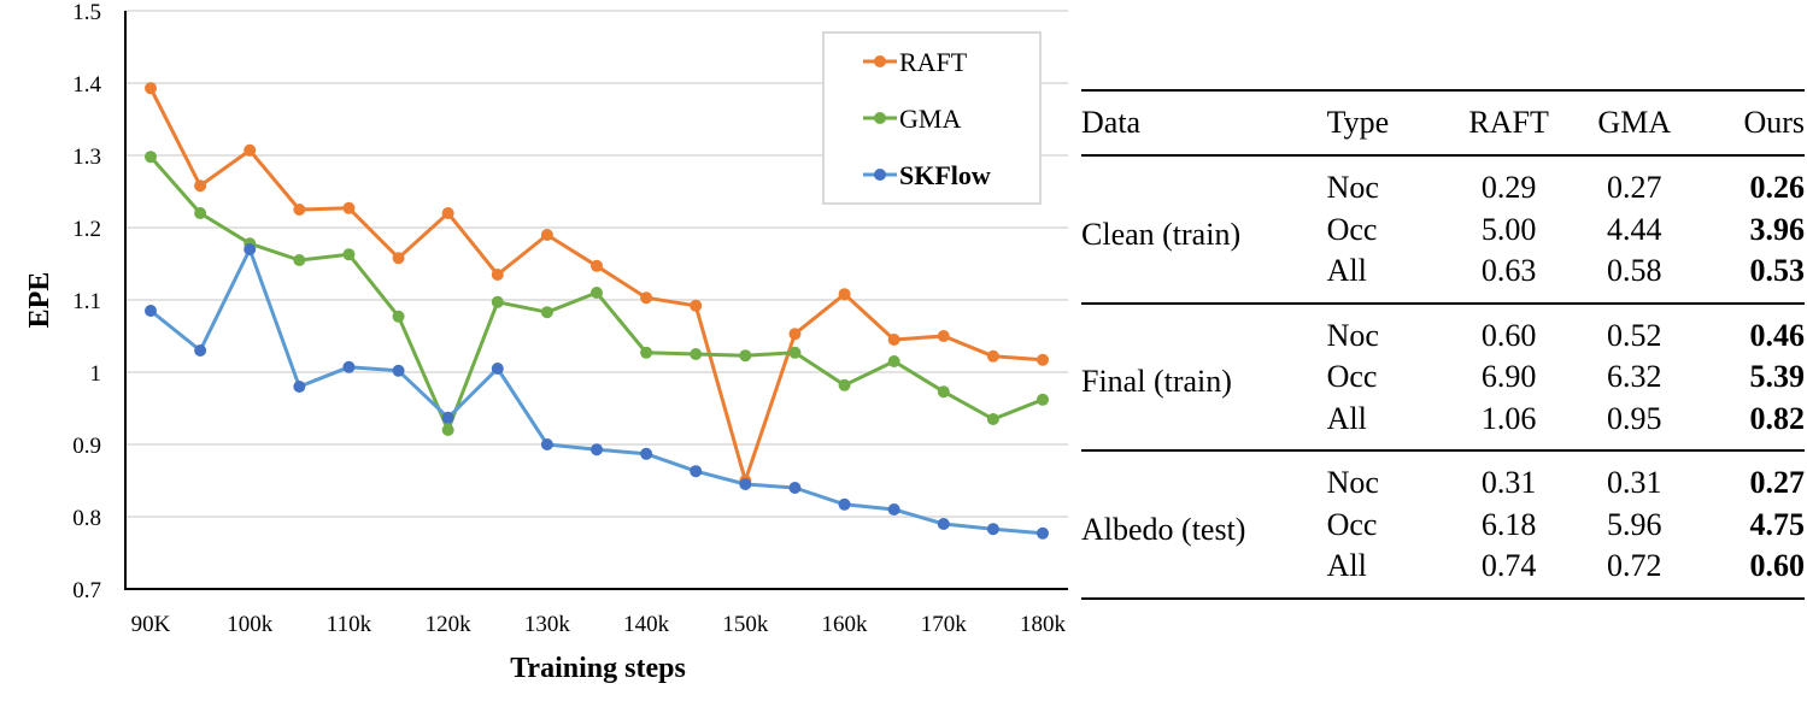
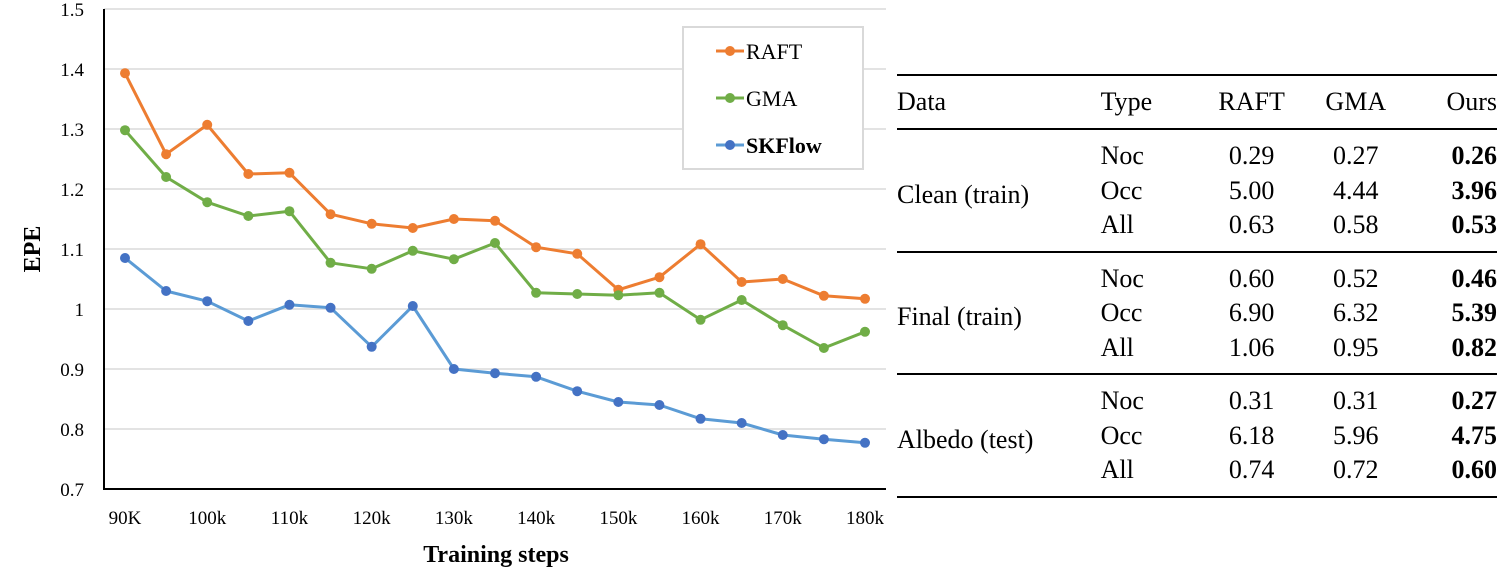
SKFlow/100k: 1.17 -> 1.01
RAFT/120k: 1.22 -> 1.14
GMA/120k: 0.92 -> 1.07
RAFT/130k: 1.19 -> 1.15
RAFT/150k: 0.85 -> 1.03
